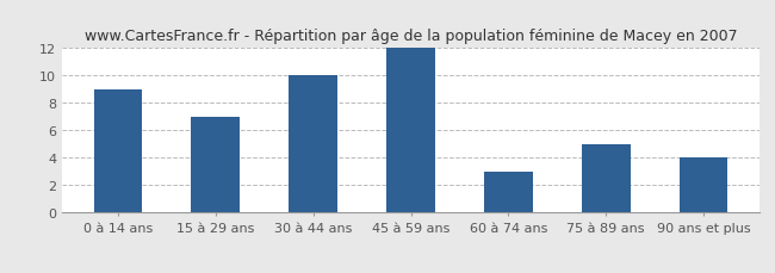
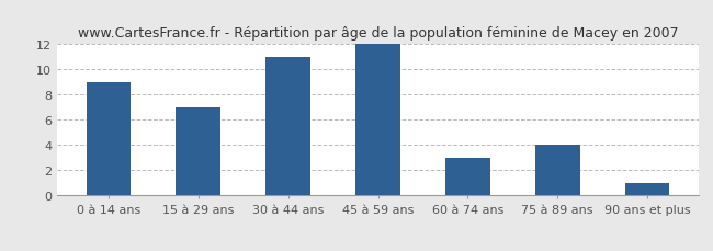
30 à 44 ans: 10 -> 11
75 à 89 ans: 5 -> 4
90 ans et plus: 4 -> 1
